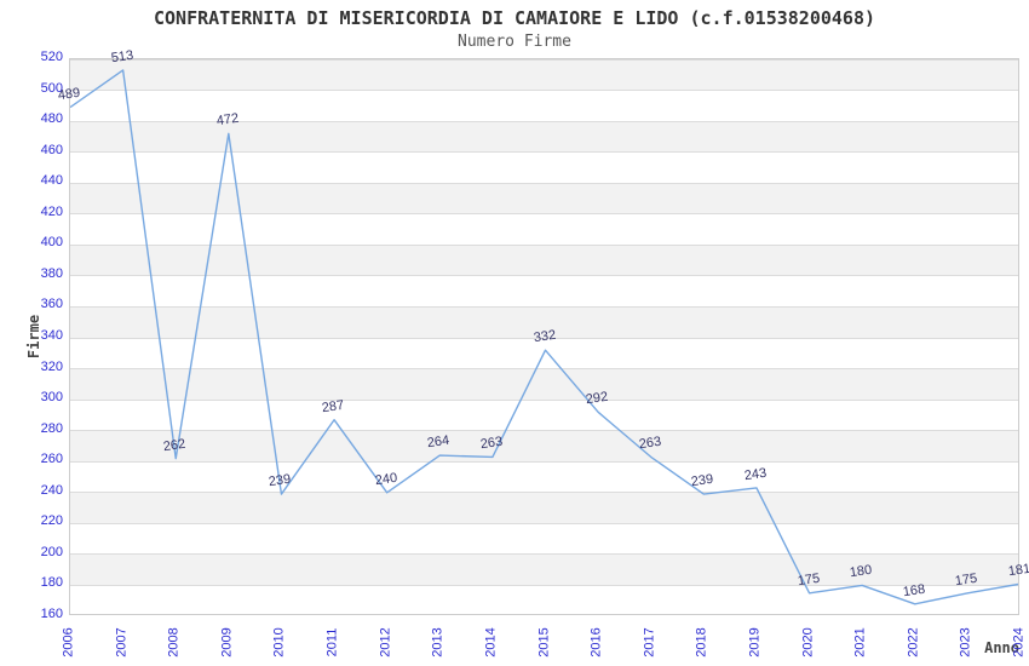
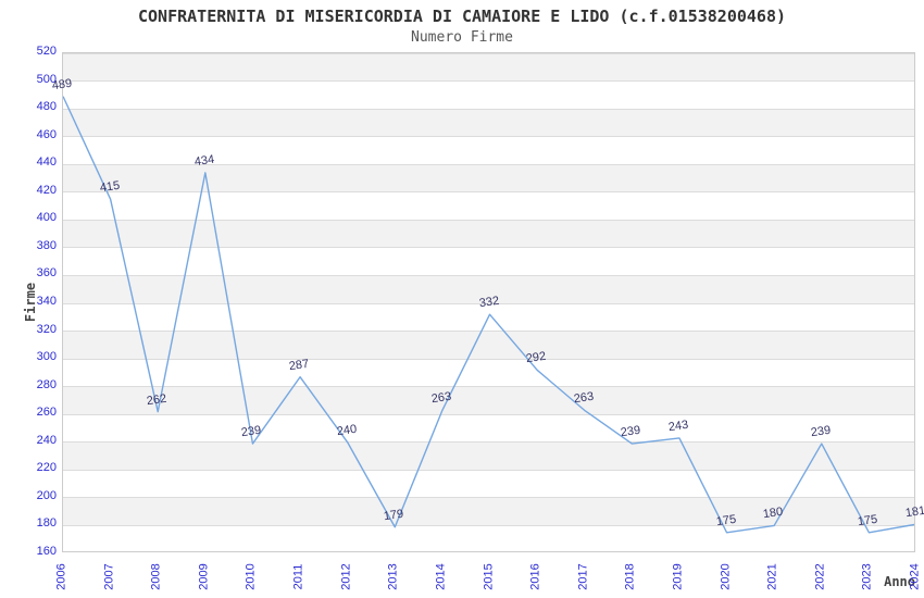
2007: 513 -> 415
2009: 472 -> 434
2013: 264 -> 179
2022: 168 -> 239
